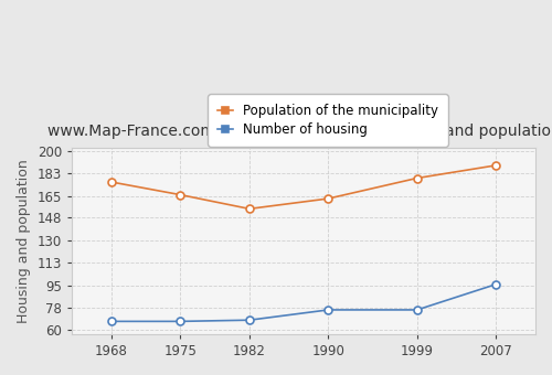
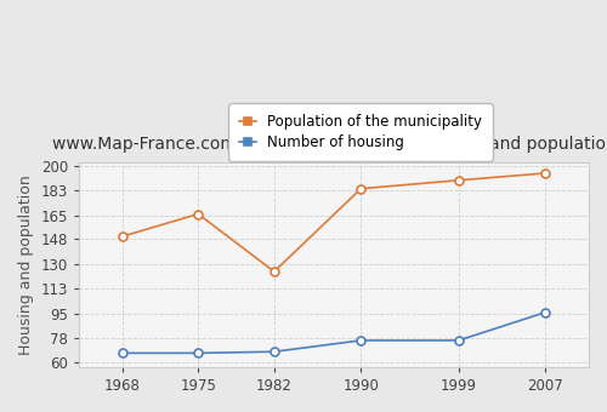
Population of the municipality/1968: 176 -> 150
Population of the municipality/1982: 155 -> 125
Population of the municipality/1990: 163 -> 184
Population of the municipality/1999: 179 -> 190
Population of the municipality/2007: 189 -> 195
